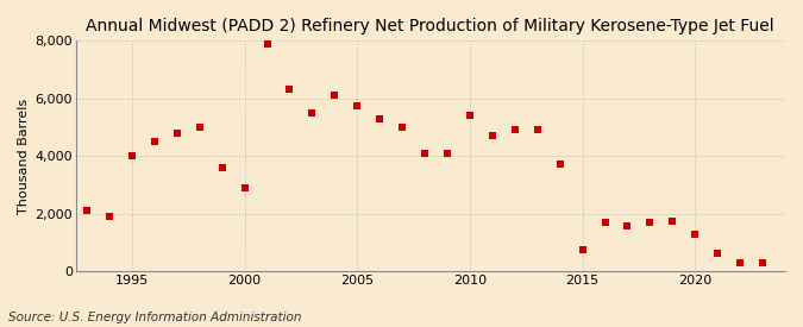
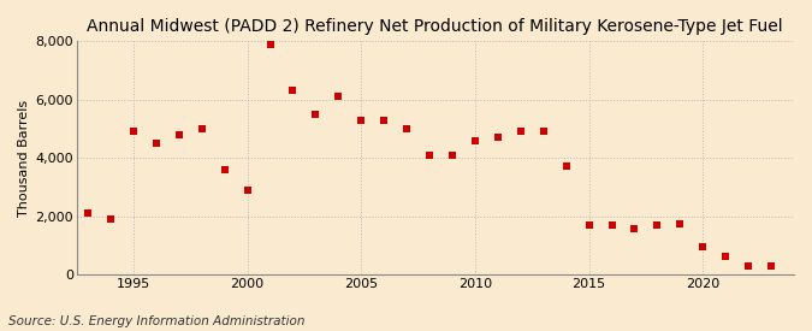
1995: 4,000 -> 4,900
2005: 5,750 -> 5,300
2010: 5,400 -> 4,600
2015: 750 -> 1,700
2020: 1,300 -> 950
